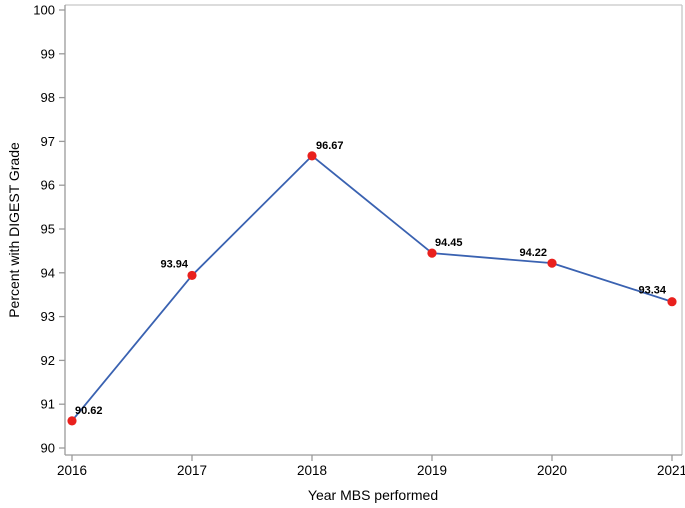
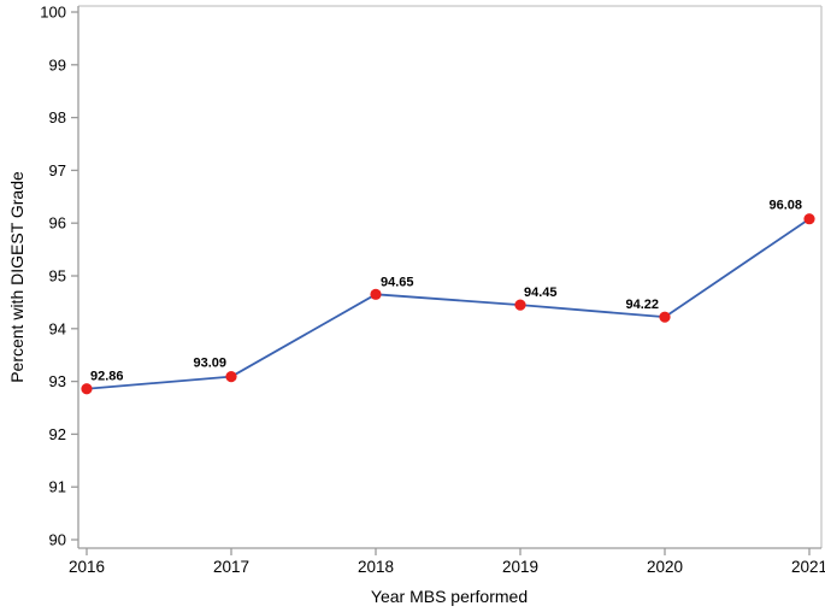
2016: 90.62 -> 92.86
2017: 93.94 -> 93.09
2018: 96.67 -> 94.65
2021: 93.34 -> 96.08
